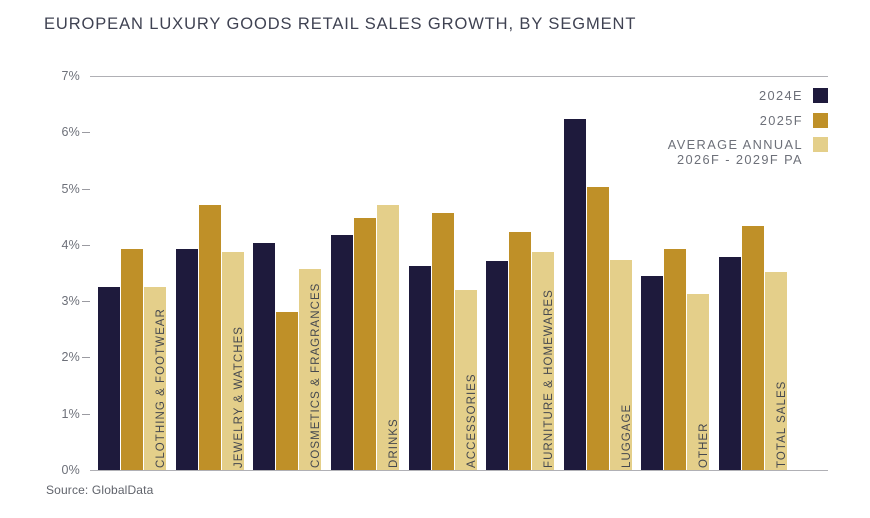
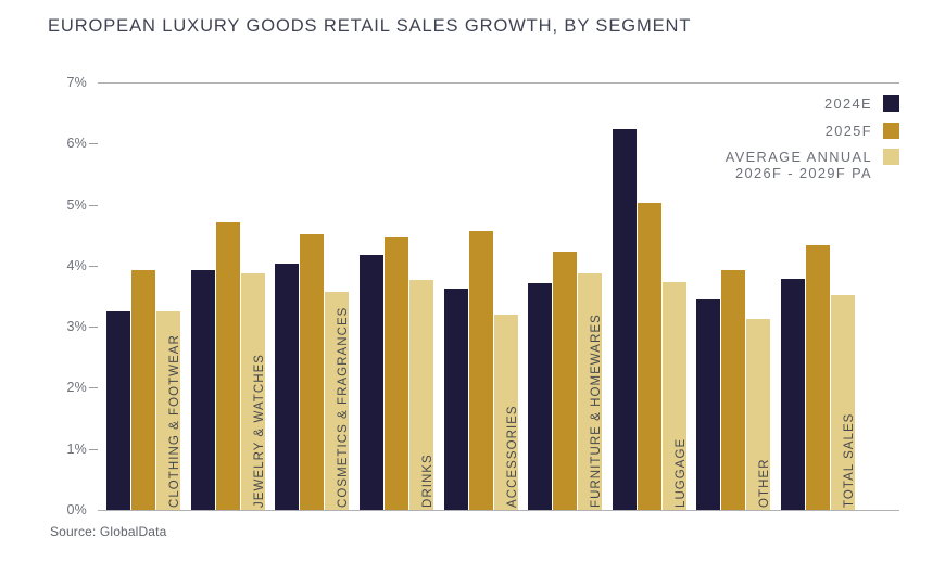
2025F/COSMETICS & FRAGRANCES: 2.8% -> 4.5%
AVERAGE ANNUAL 2026F - 2029F PA/DRINKS: 4.7% -> 3.8%
